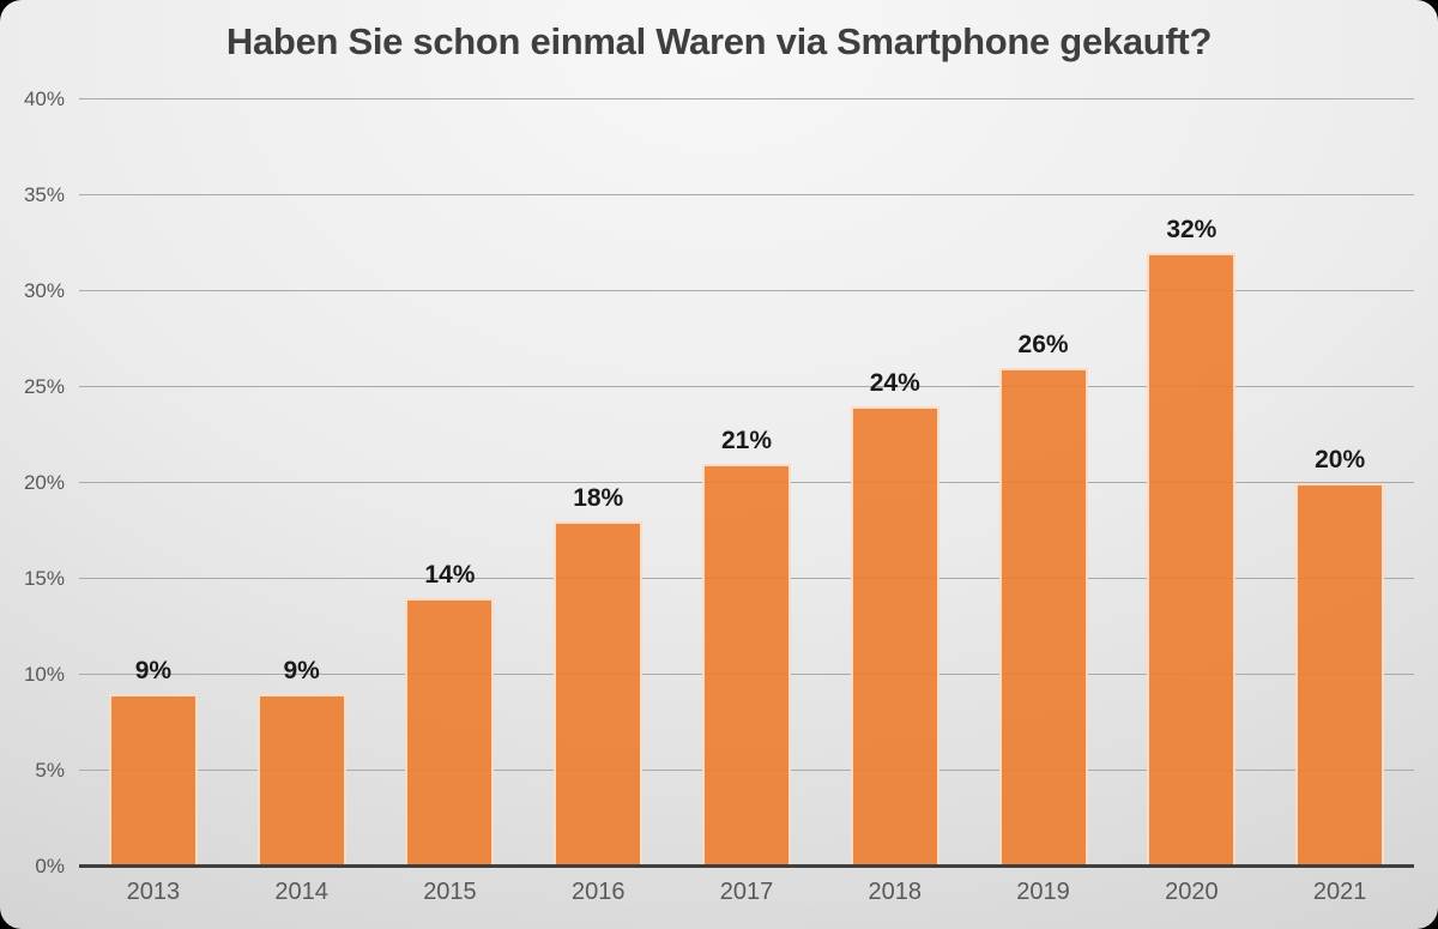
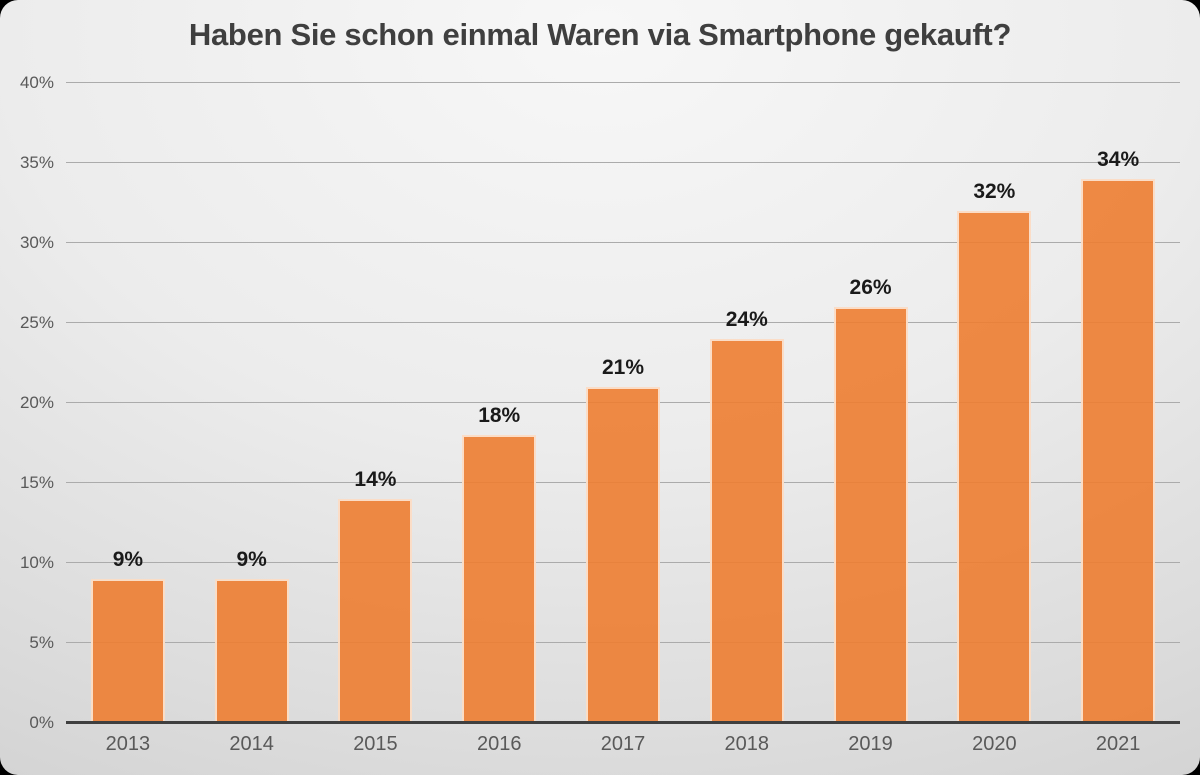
2021: 20% -> 34%
